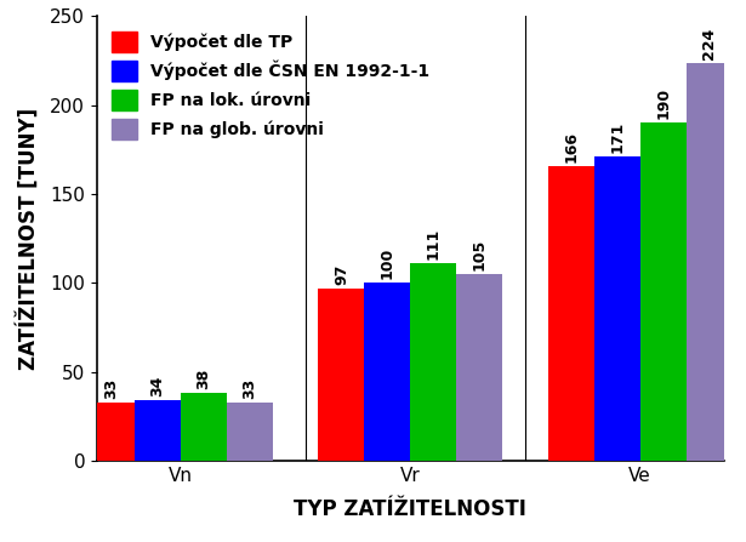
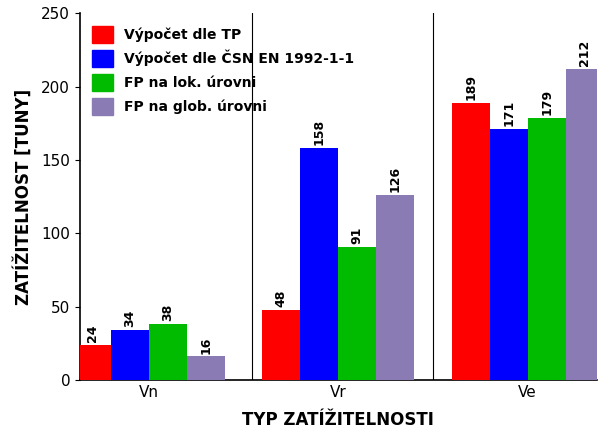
Výpočet dle TP/Vn: 33 -> 24
FP na glob. úrovni/Vn: 33 -> 16
Výpočet dle TP/Vr: 97 -> 48
Výpočet dle ČSN EN 1992-1-1/Vr: 100 -> 158
FP na lok. úrovni/Vr: 111 -> 91
FP na glob. úrovni/Vr: 105 -> 126
Výpočet dle TP/Ve: 166 -> 189
FP na lok. úrovni/Ve: 190 -> 179
FP na glob. úrovni/Ve: 224 -> 212
